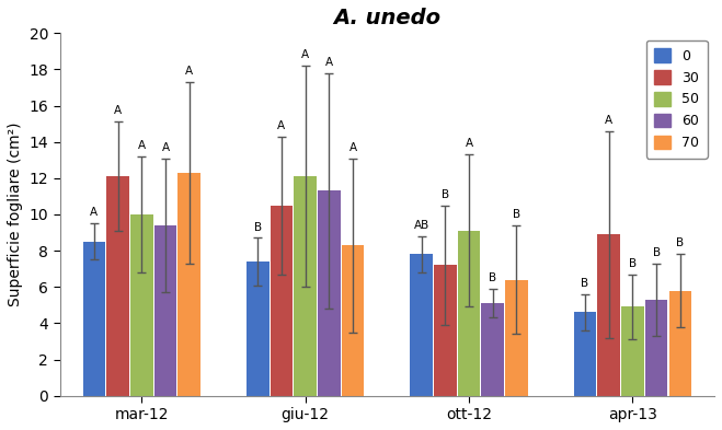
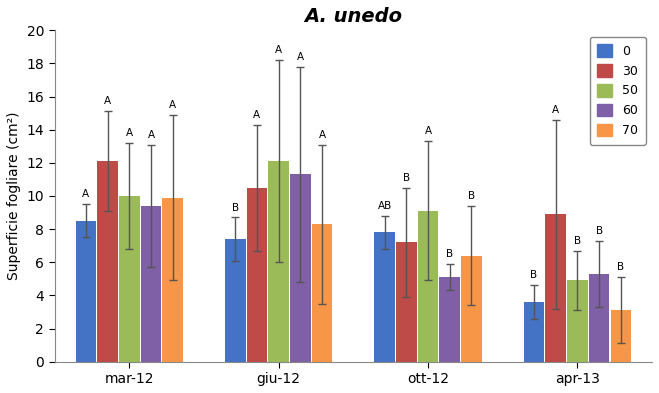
70/mar-12: 12.3 -> 9.9
0/apr-13: 4.6 -> 3.6
70/apr-13: 5.8 -> 3.1
